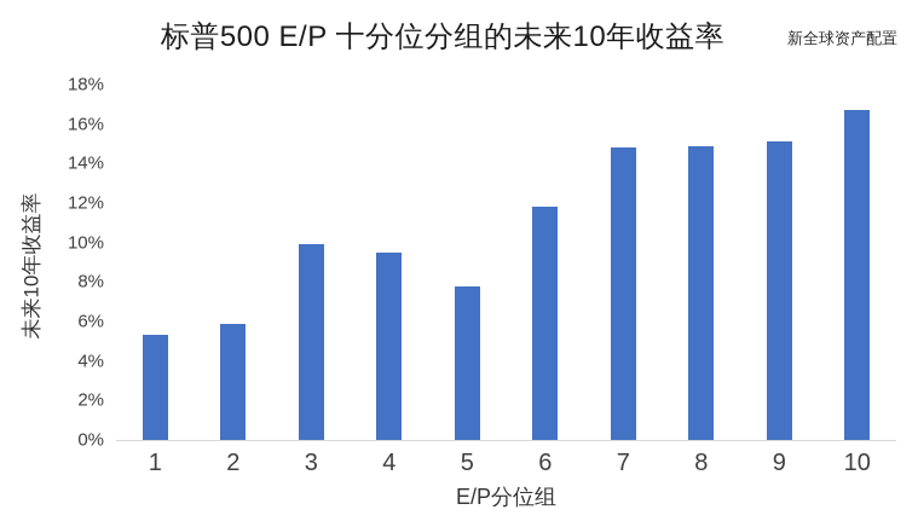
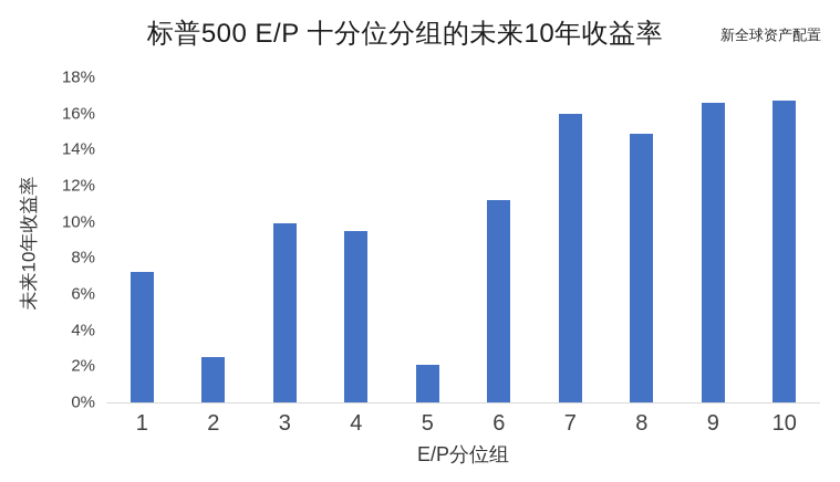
1: 5.3% -> 7.2%
2: 5.9% -> 2.5%
5: 7.8% -> 2.1%
6: 11.8% -> 11.2%
7: 14.8% -> 16.0%
9: 15.1% -> 16.6%
